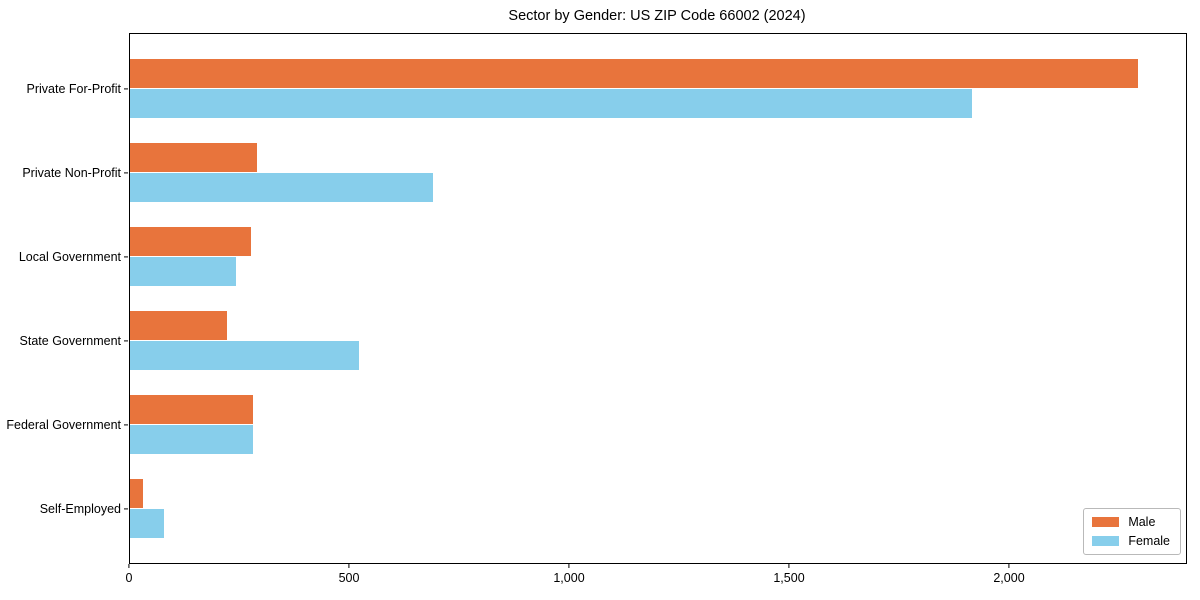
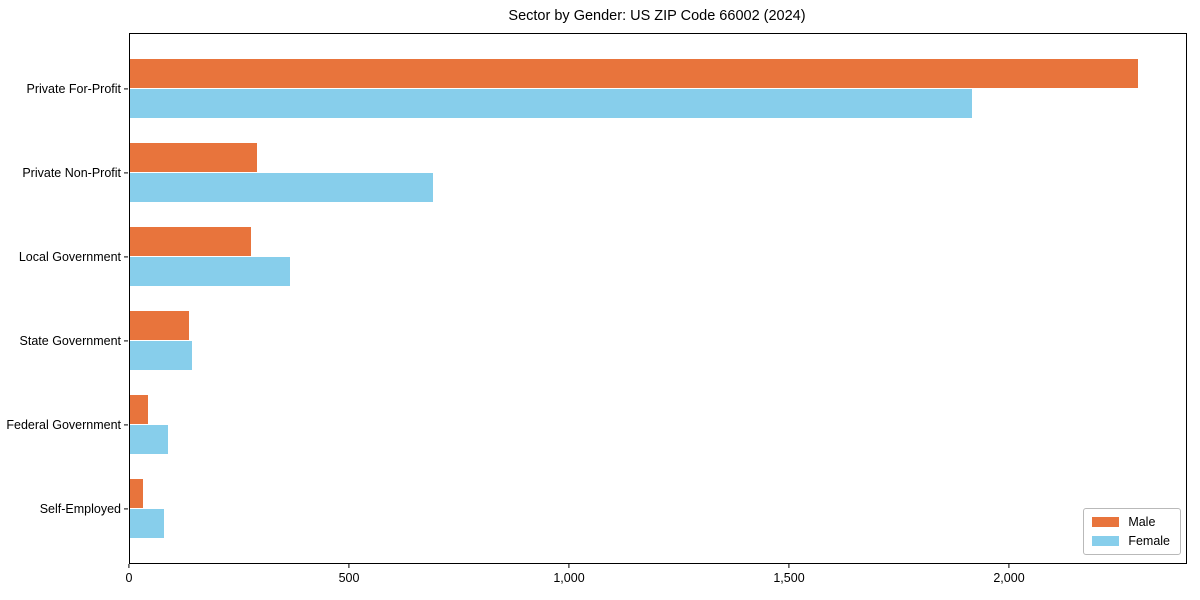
Female/Local Government: 240 -> 360
Male/State Government: 220 -> 140
Female/State Government: 520 -> 140
Male/Federal Government: 280 -> 40
Female/Federal Government: 280 -> 90
